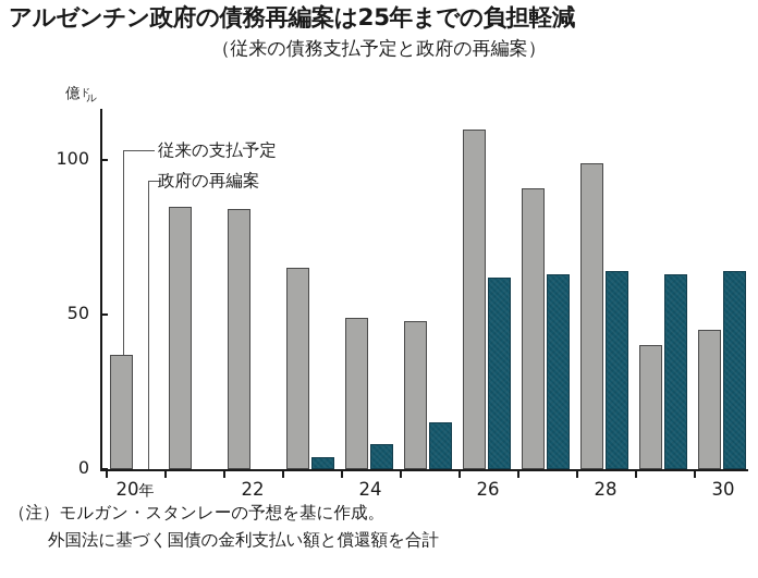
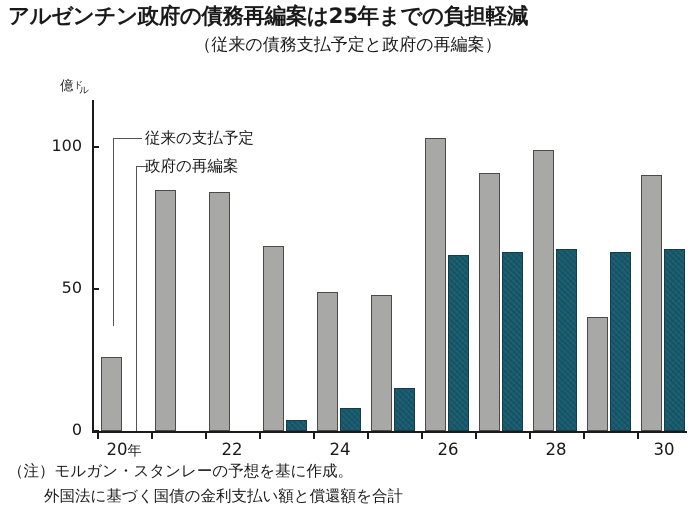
従来の支払予定/20年: 37 -> 26
従来の支払予定/26: 110 -> 103
従来の支払予定/30: 45 -> 90
